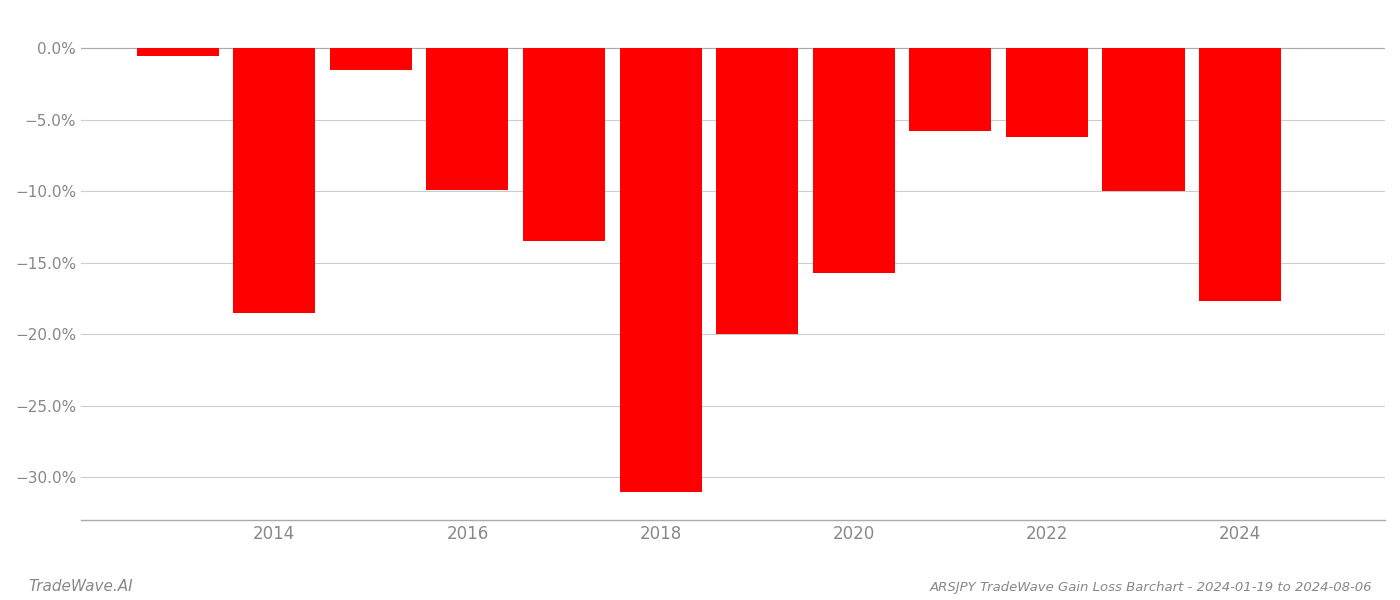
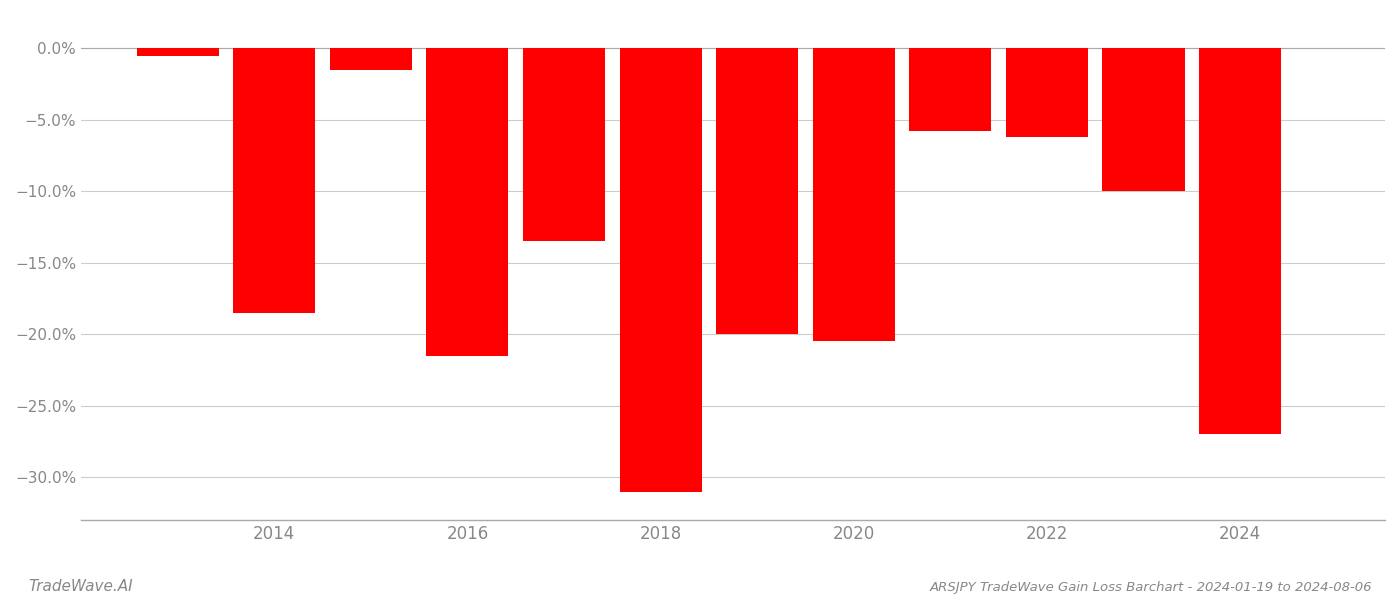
2016: -9.9% -> -21.5%
2020: -15.7% -> -20.5%
2024: -17.7% -> -27.0%
